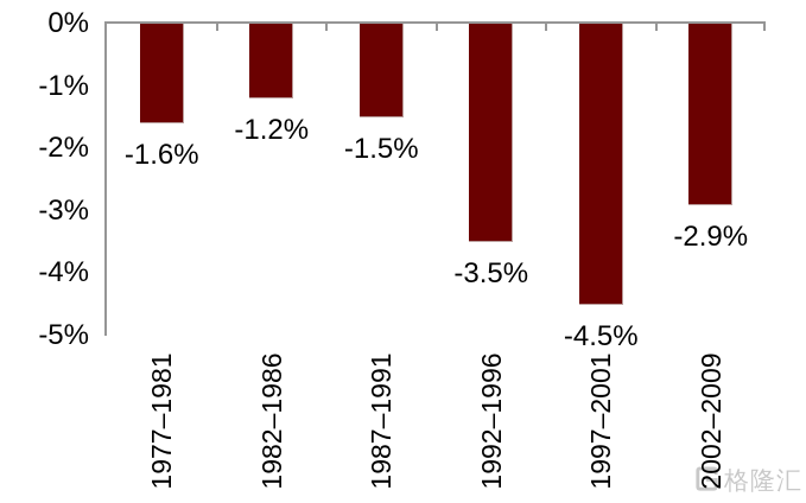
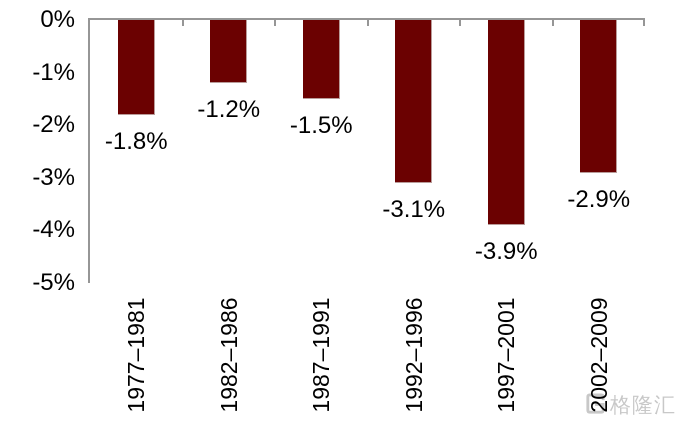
1977–1981: -1.6% -> -1.8%
1992–1996: -3.5% -> -3.1%
1997–2001: -4.5% -> -3.9%
